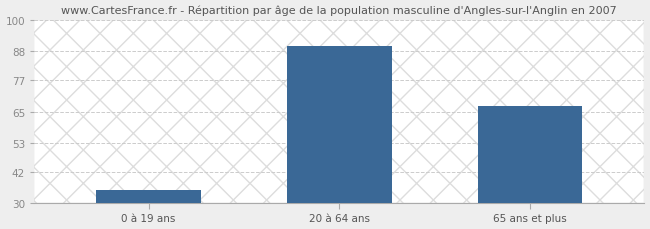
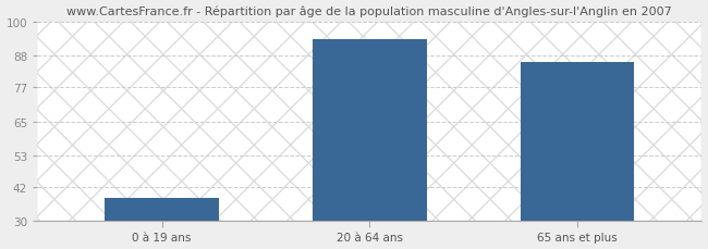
0 à 19 ans: 35 -> 38
20 à 64 ans: 90 -> 94
65 ans et plus: 67 -> 86
